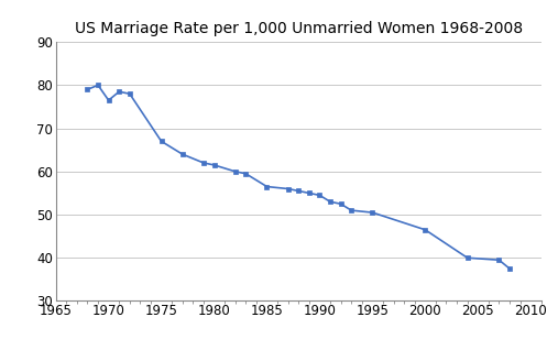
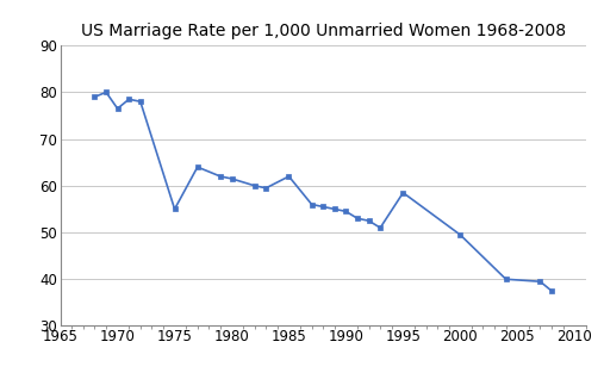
1975: 67.0 -> 55.0
1985: 56.5 -> 62.0
1995: 50.5 -> 58.5
2000: 46.5 -> 49.5
